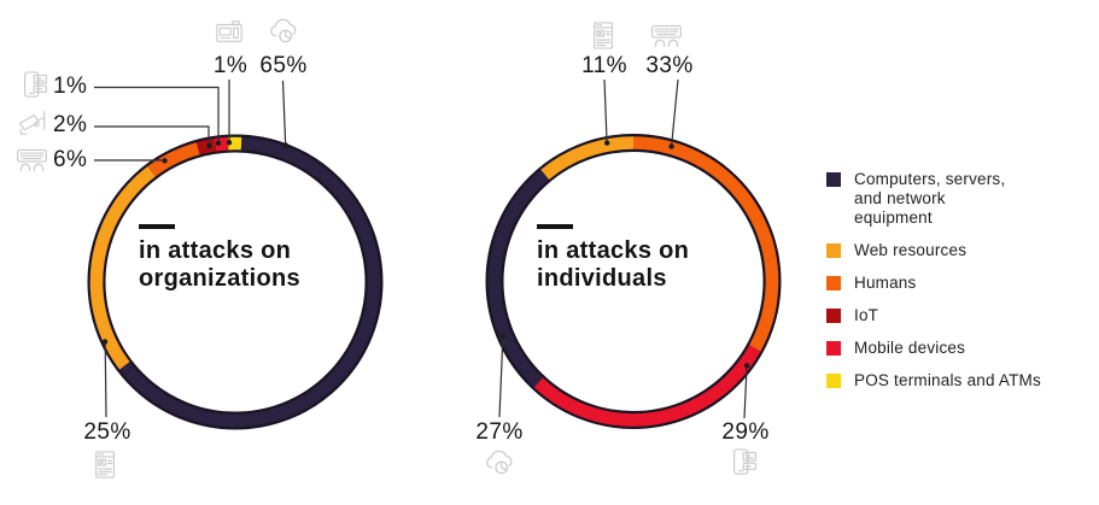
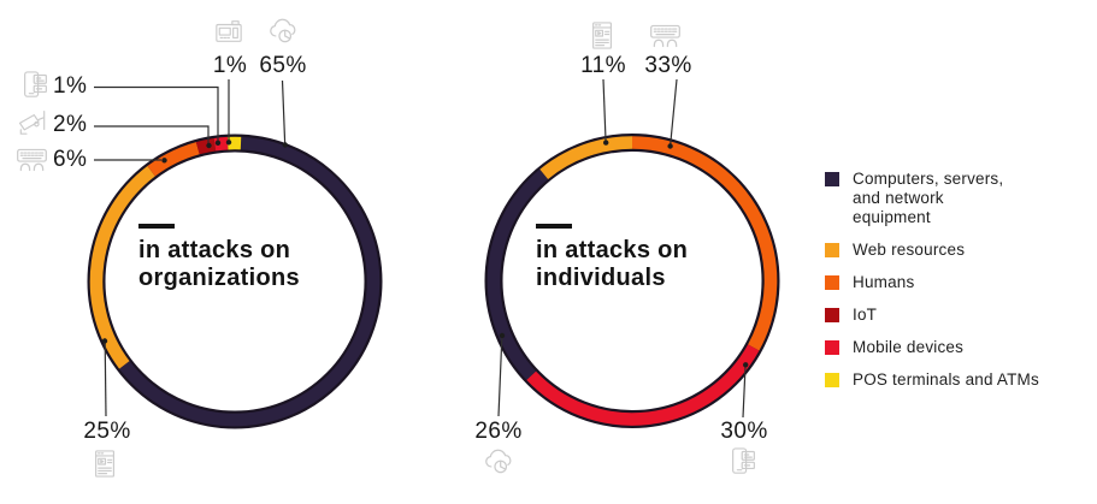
in attacks on individuals/Mobile devices: 29% -> 30%
in attacks on individuals/Computers, servers, and network equipment: 27% -> 26%
